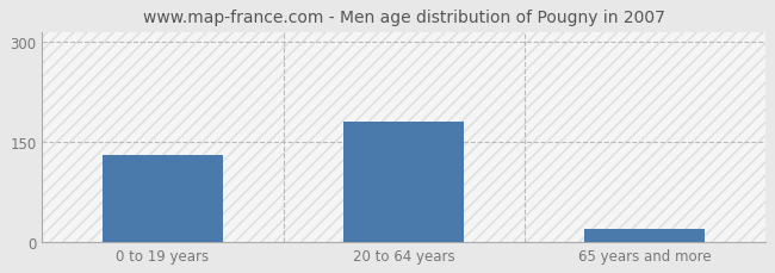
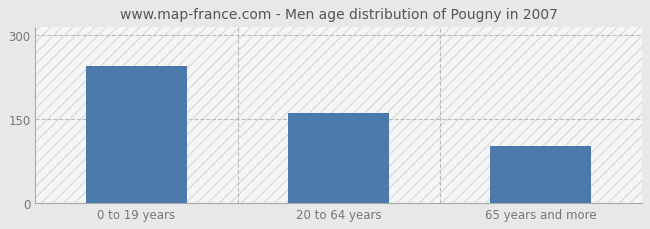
0 to 19 years: 130 -> 244
20 to 64 years: 181 -> 160
65 years and more: 20 -> 102
